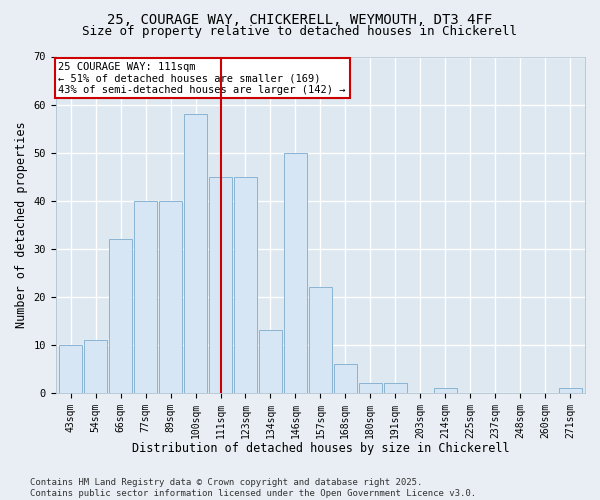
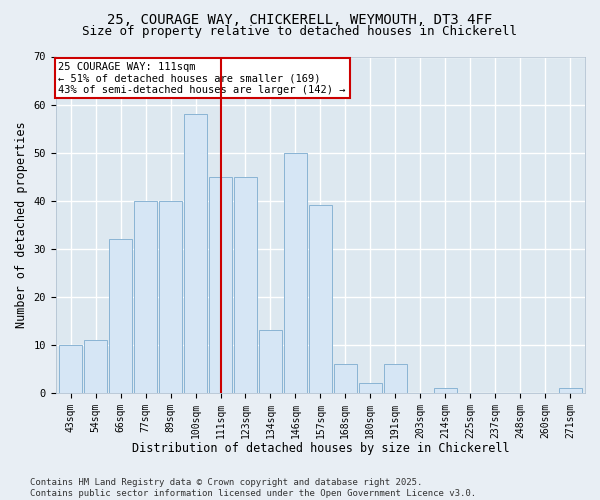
157sqm: 22 -> 39
191sqm: 2 -> 6
